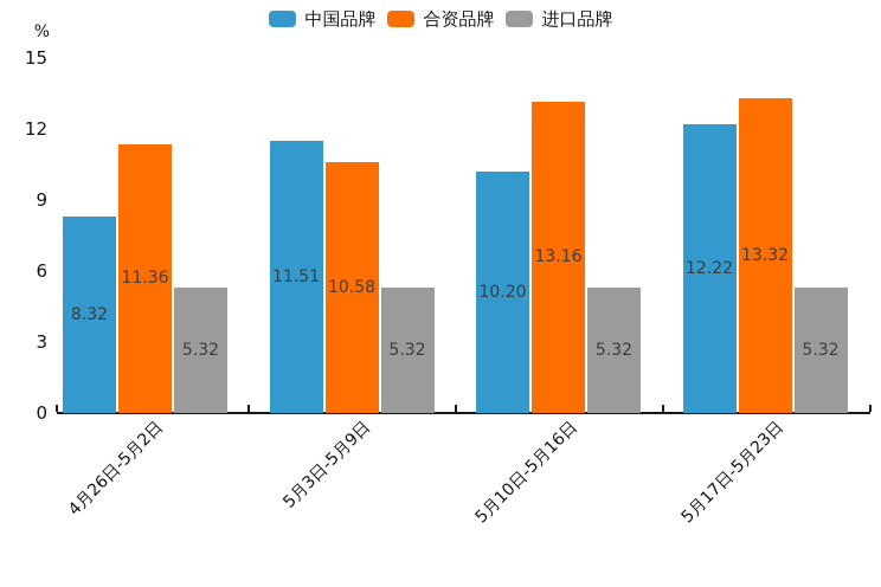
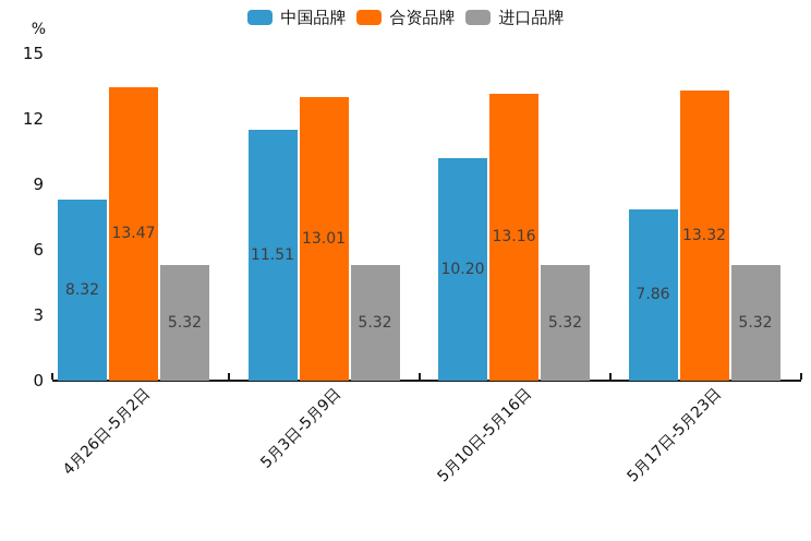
合资品牌/4月26日-5月2日: 11.36 -> 13.47
合资品牌/5月3日-5月9日: 10.58 -> 13.01
中国品牌/5月17日-5月23日: 12.22 -> 7.86
